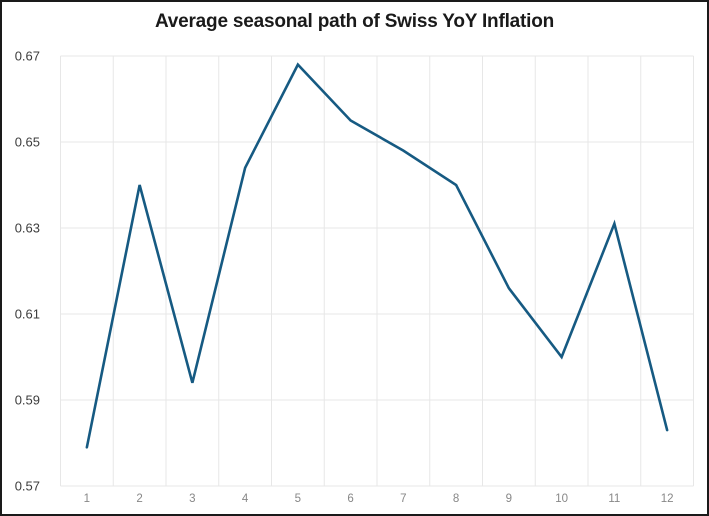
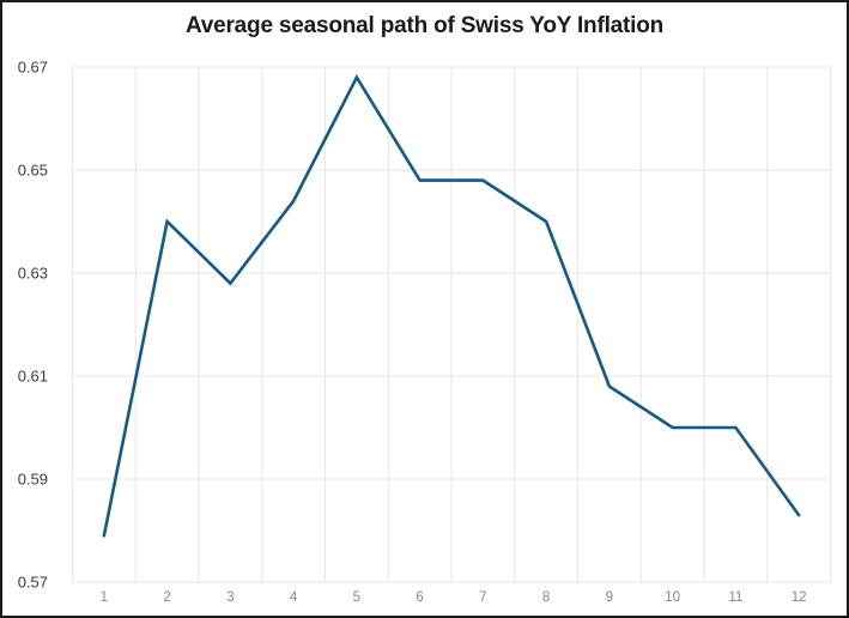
3: 0.594 -> 0.628
6: 0.655 -> 0.648
9: 0.616 -> 0.608
11: 0.631 -> 0.600
